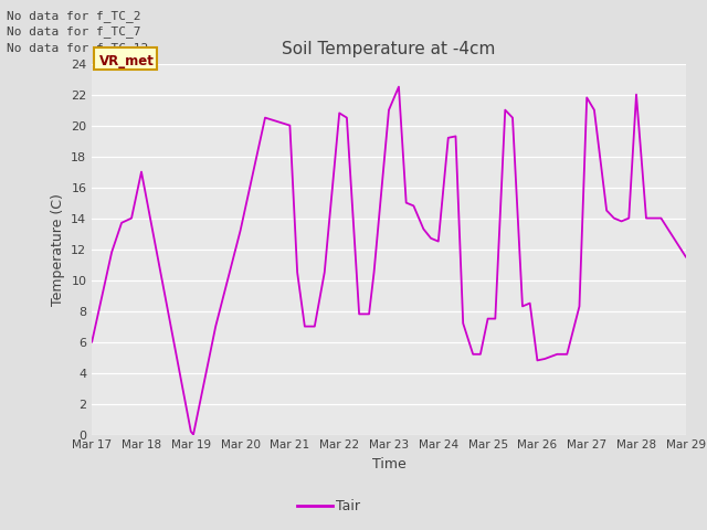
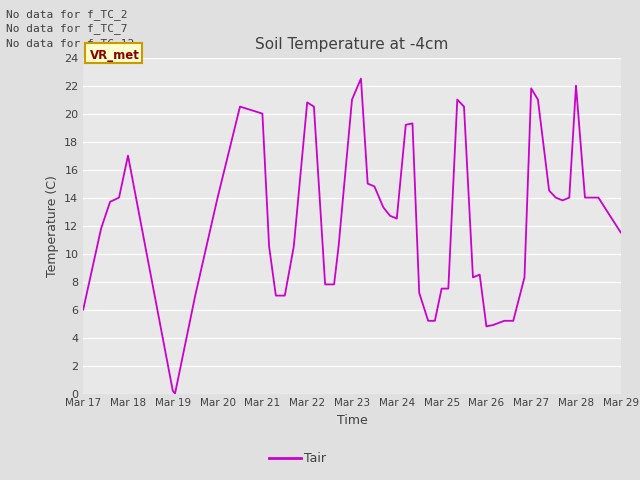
Mar 20: 13.2 -> 14.0
